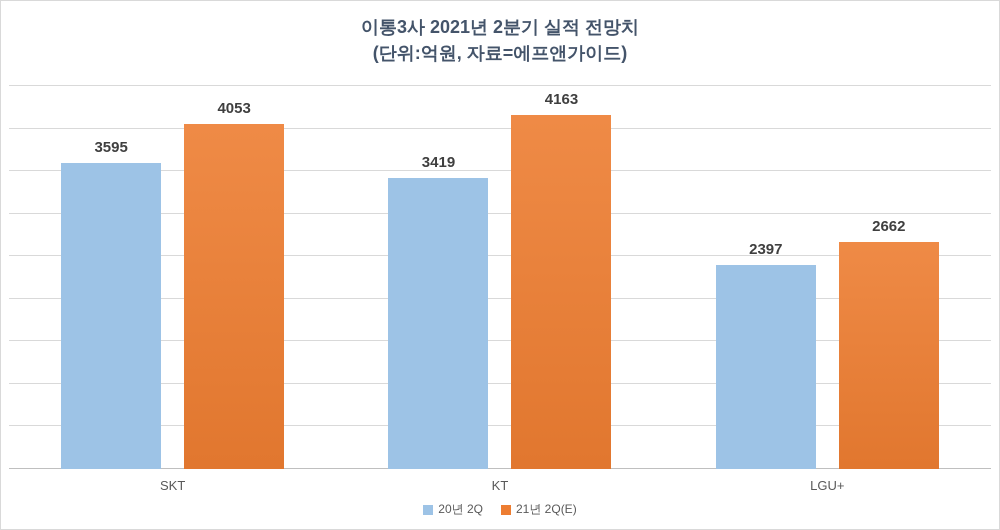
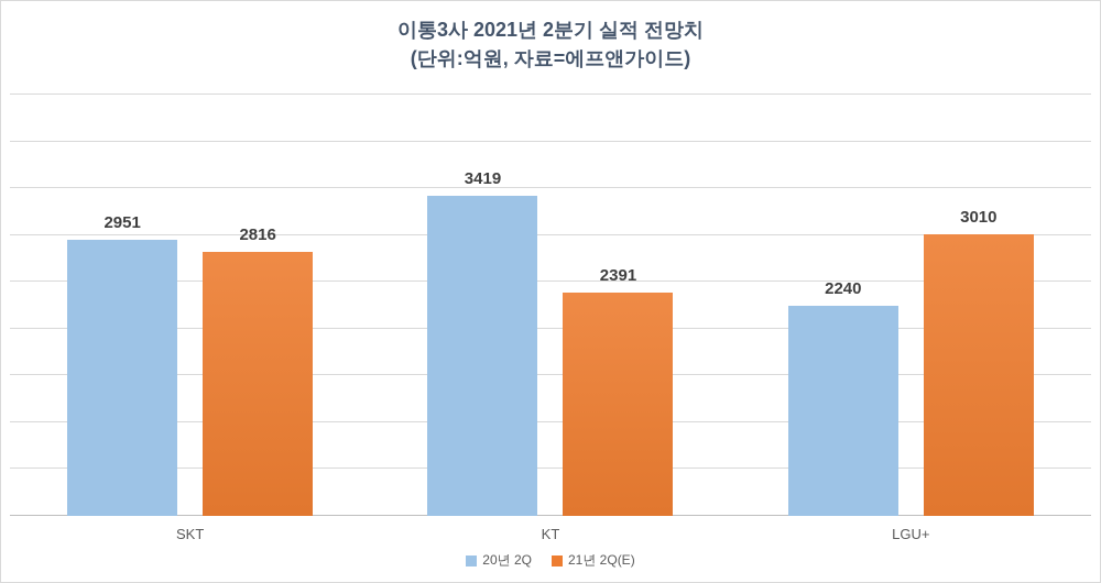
20년 2Q/SKT: 3595 -> 2951
21년 2Q(E)/SKT: 4053 -> 2816
21년 2Q(E)/KT: 4163 -> 2391
20년 2Q/LGU+: 2397 -> 2240
21년 2Q(E)/LGU+: 2662 -> 3010
